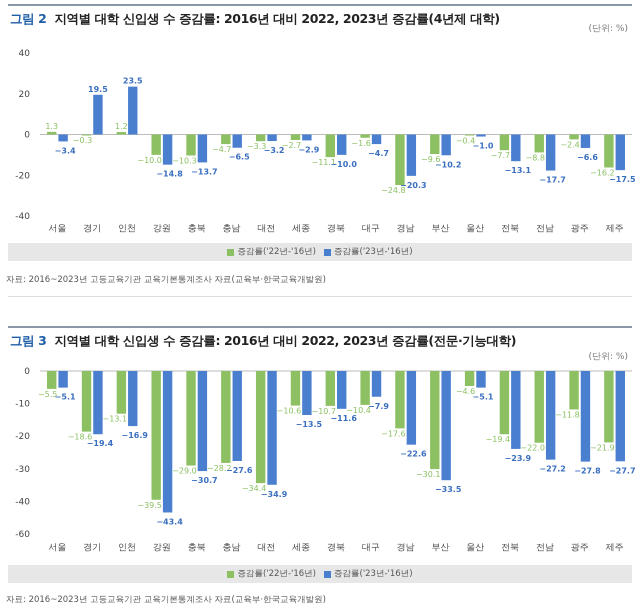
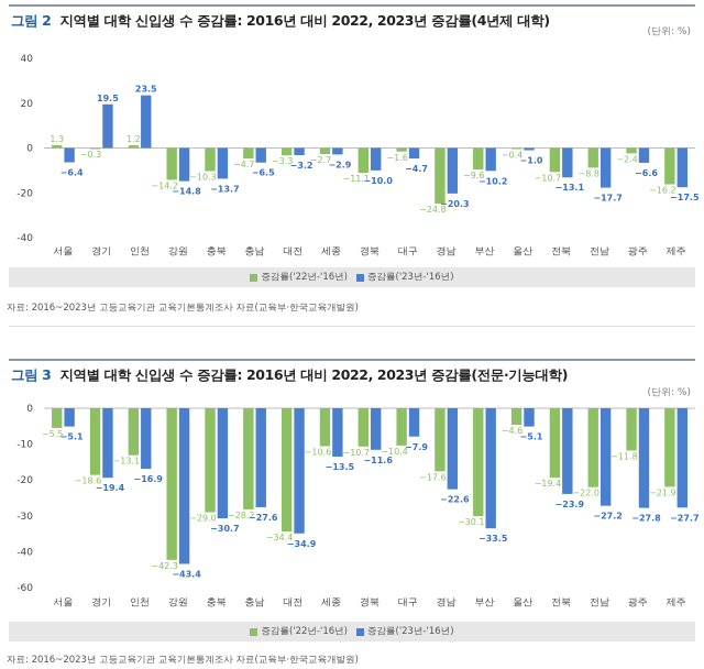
지역별 대학 신입생 수 증감률: 2016년 대비 2022, 2023년 증감률(4년제 대학)/증감률('23년-'16년)/서울: −3.4 -> −6.4
지역별 대학 신입생 수 증감률: 2016년 대비 2022, 2023년 증감률(4년제 대학)/증감률('22년-'16년)/강원: −10.0 -> −14.2
지역별 대학 신입생 수 증감률: 2016년 대비 2022, 2023년 증감률(4년제 대학)/증감률('22년-'16년)/전북: −7.7 -> −10.7
지역별 대학 신입생 수 증감률: 2016년 대비 2022, 2023년 증감률(전문·기능대학)/증감률('22년-'16년)/강원: −39.5 -> −42.3
